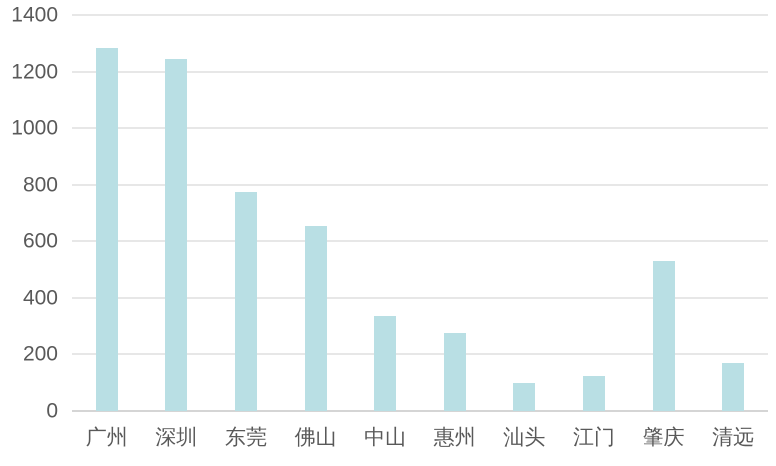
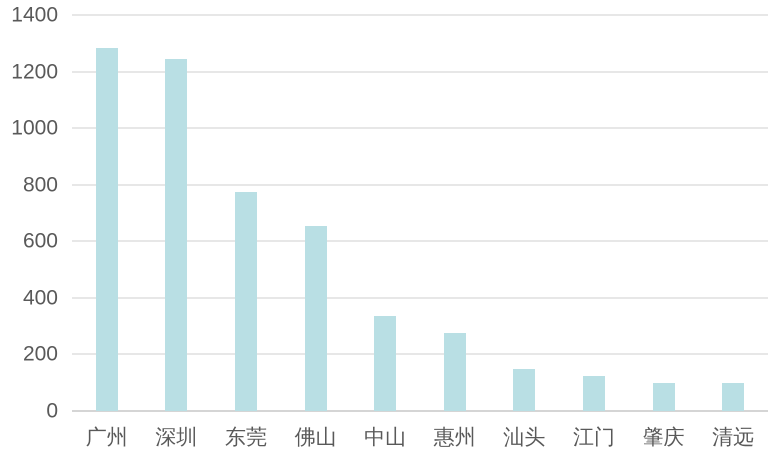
汕头: 100 -> 150
肇庆: 530 -> 100
清远: 170 -> 100
